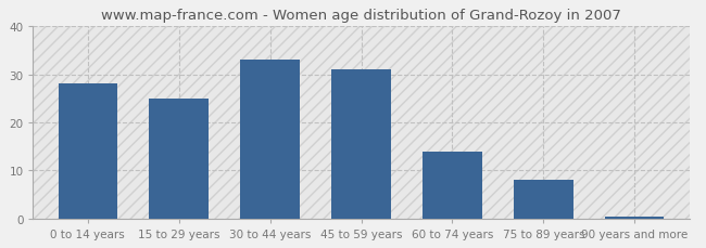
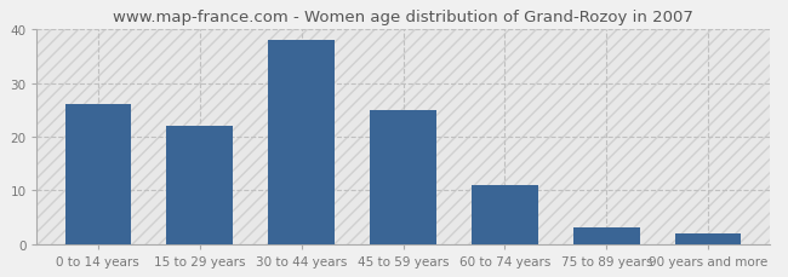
0 to 14 years: 28.0 -> 26.0
15 to 29 years: 25.0 -> 22.0
30 to 44 years: 33.0 -> 38.0
45 to 59 years: 31.0 -> 25.0
60 to 74 years: 14.0 -> 11.0
75 to 89 years: 8.0 -> 3.0
90 years and more: 0.4 -> 2.0
